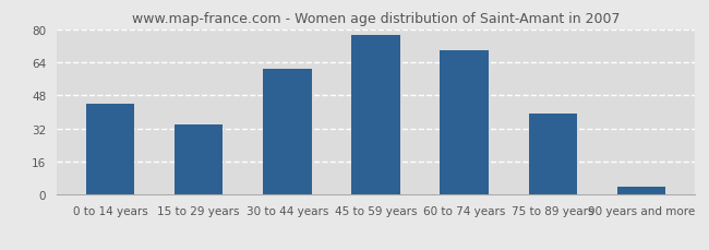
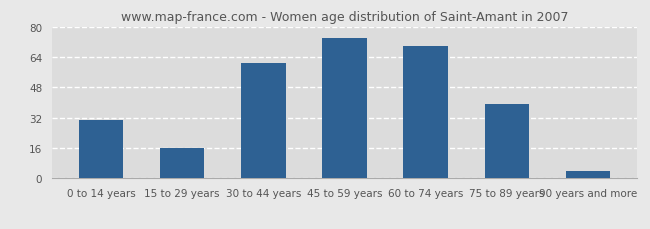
0 to 14 years: 44 -> 31
15 to 29 years: 34 -> 16
45 to 59 years: 77 -> 74
